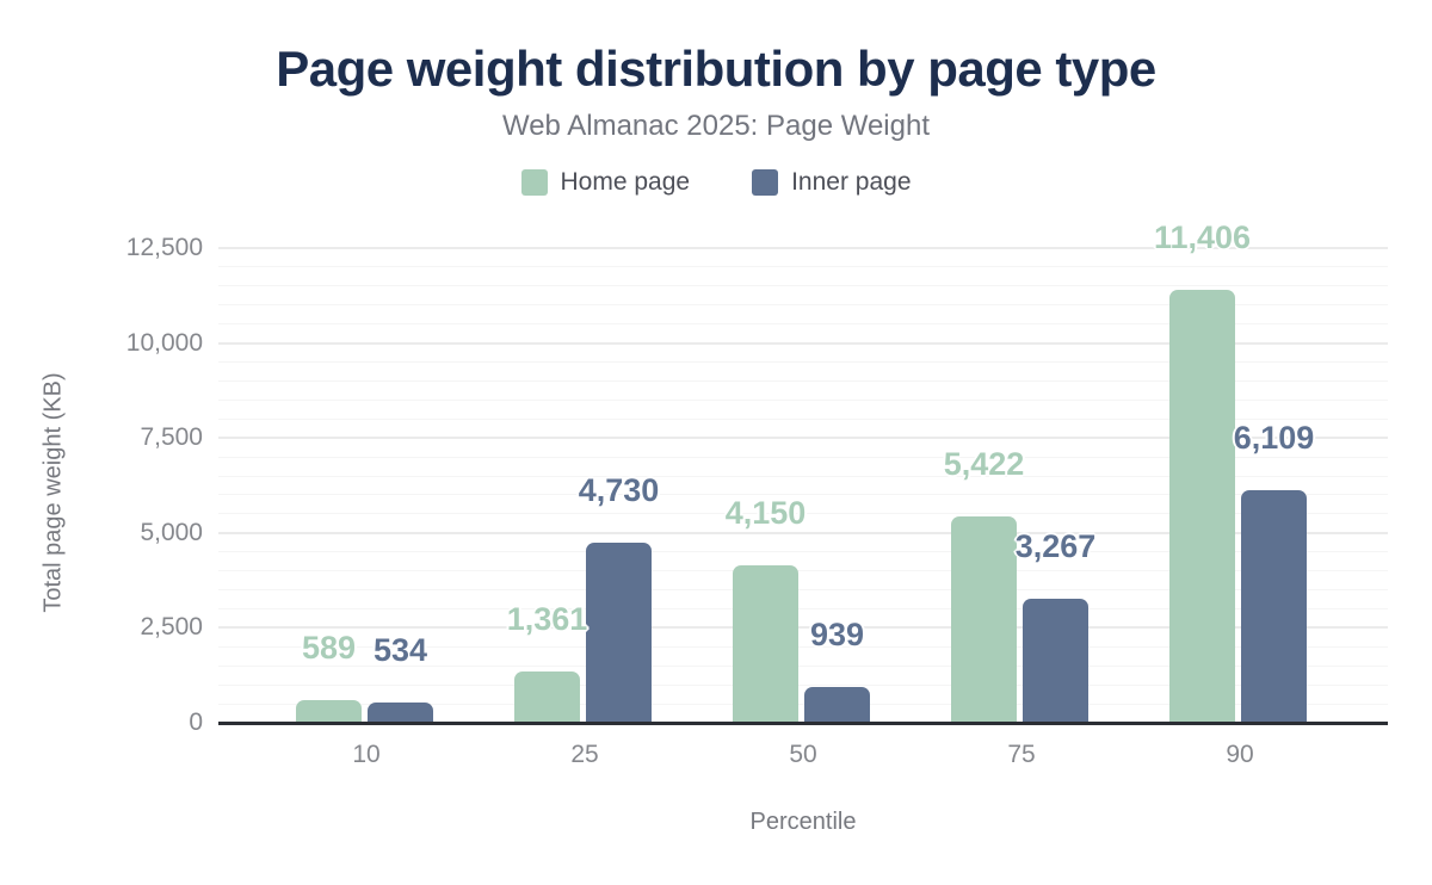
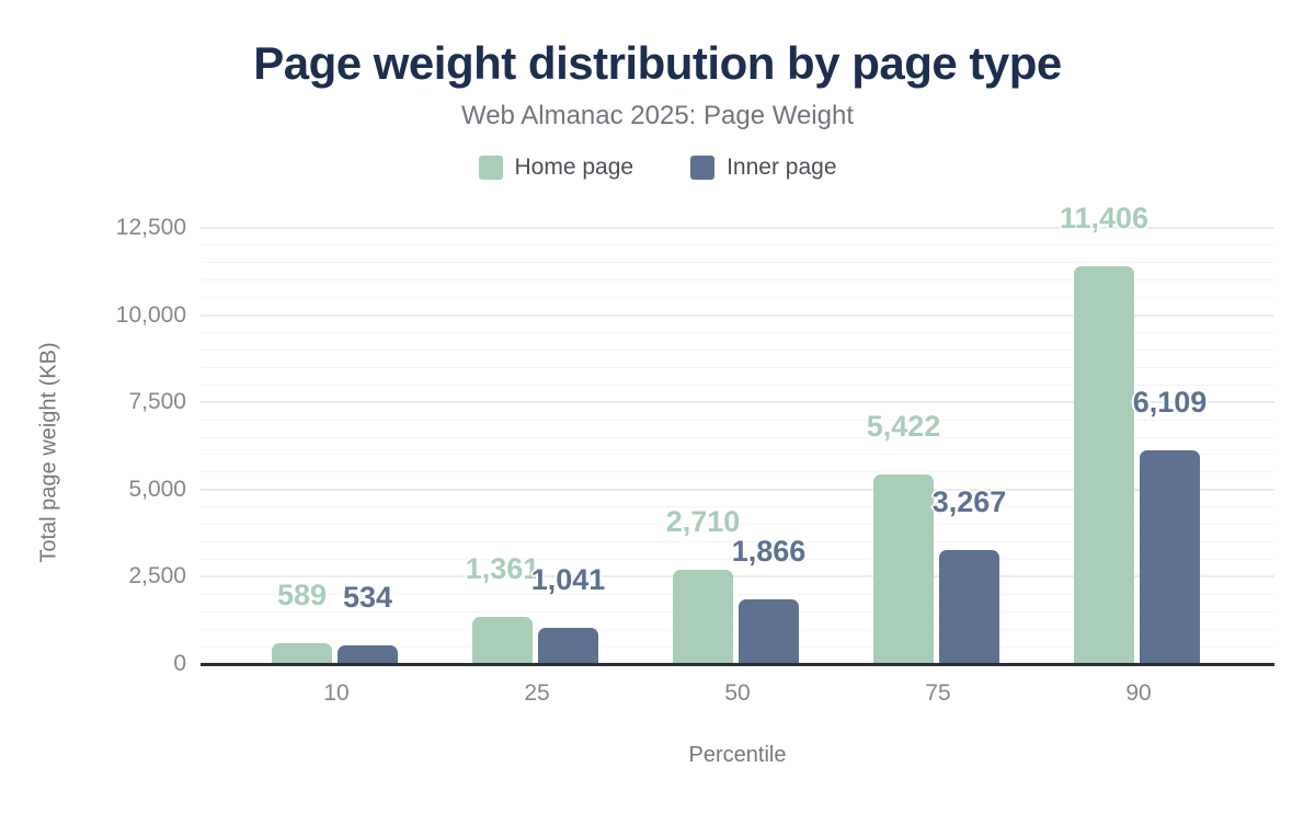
Inner page/25: 4,730 -> 1,041
Home page/50: 4,150 -> 2,710
Inner page/50: 939 -> 1,866
